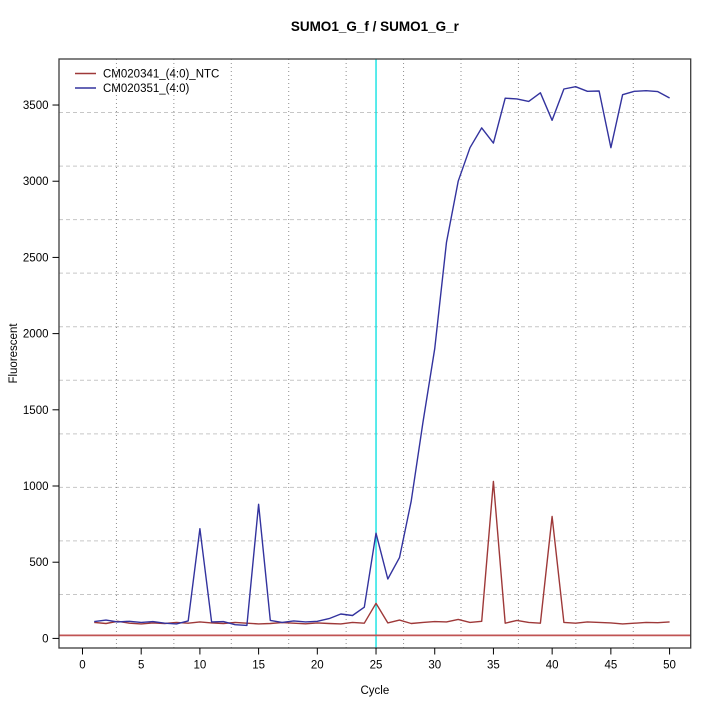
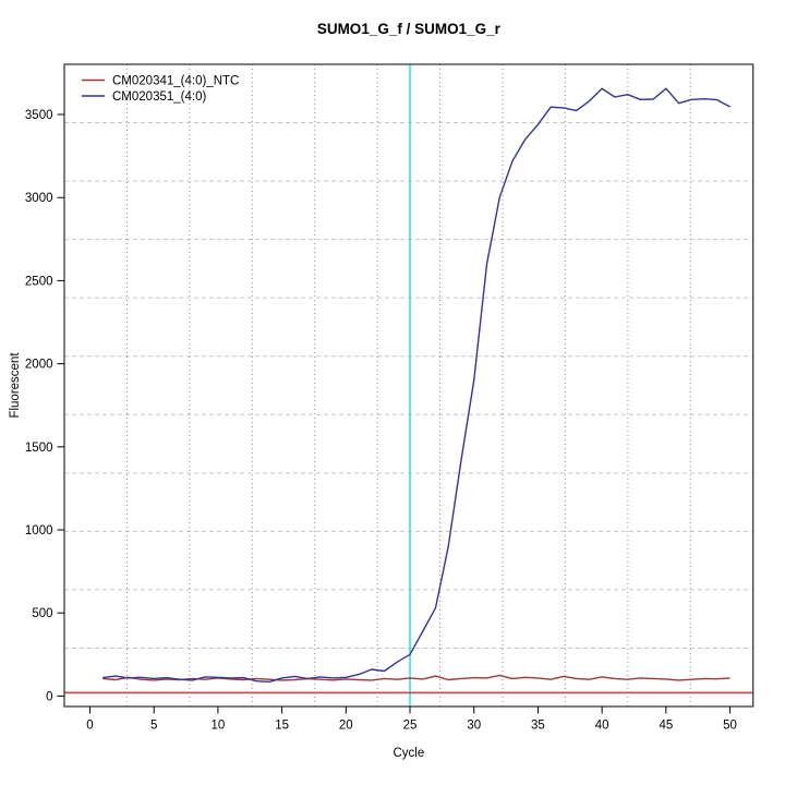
CM020351_(4:0)/10: 720 -> 110
CM020351_(4:0)/15: 880 -> 110
CM020341_(4:0)_NTC/25: 230 -> 110
CM020351_(4:0)/25: 690 -> 250
CM020341_(4:0)_NTC/35: 1030 -> 110
CM020351_(4:0)/35: 3250 -> 3440
CM020341_(4:0)_NTC/40: 800 -> 120
CM020351_(4:0)/40: 3400 -> 3660
CM020351_(4:0)/45: 3220 -> 3660
